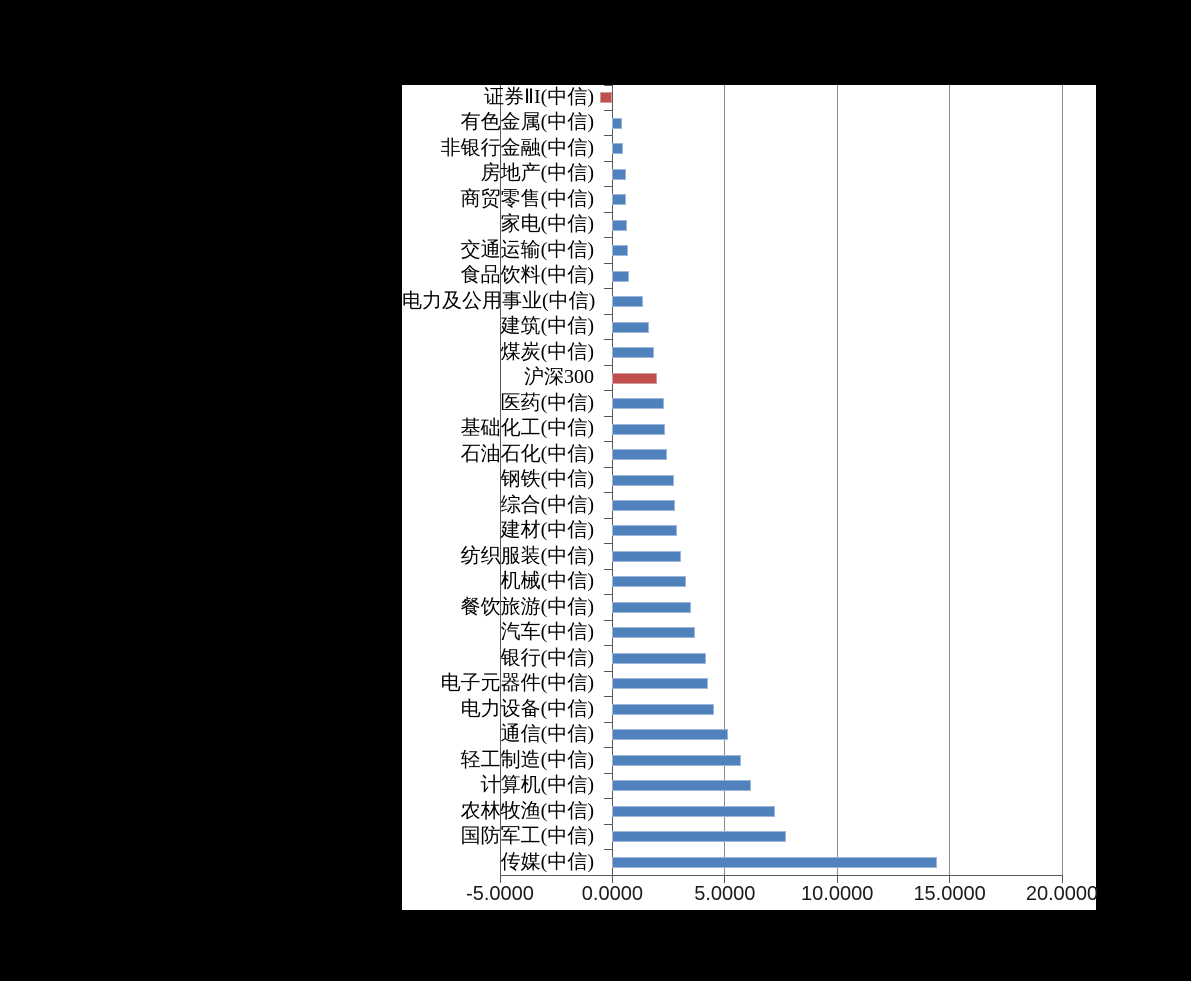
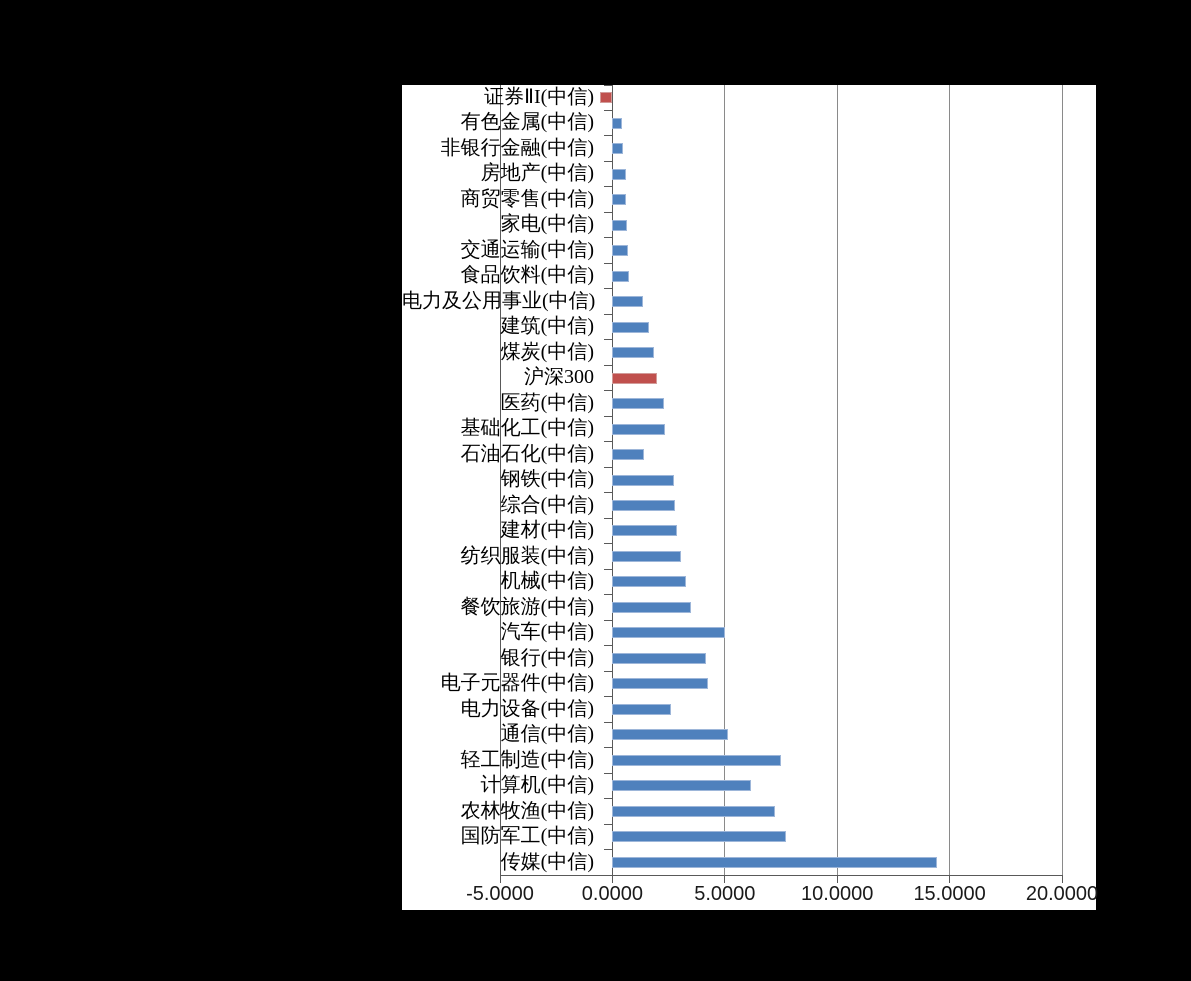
石油石化(中信): 2.5 -> 1.4
汽车(中信): 3.7 -> 5.0
电力设备(中信): 4.5 -> 2.6
轻工制造(中信): 5.7 -> 7.5
